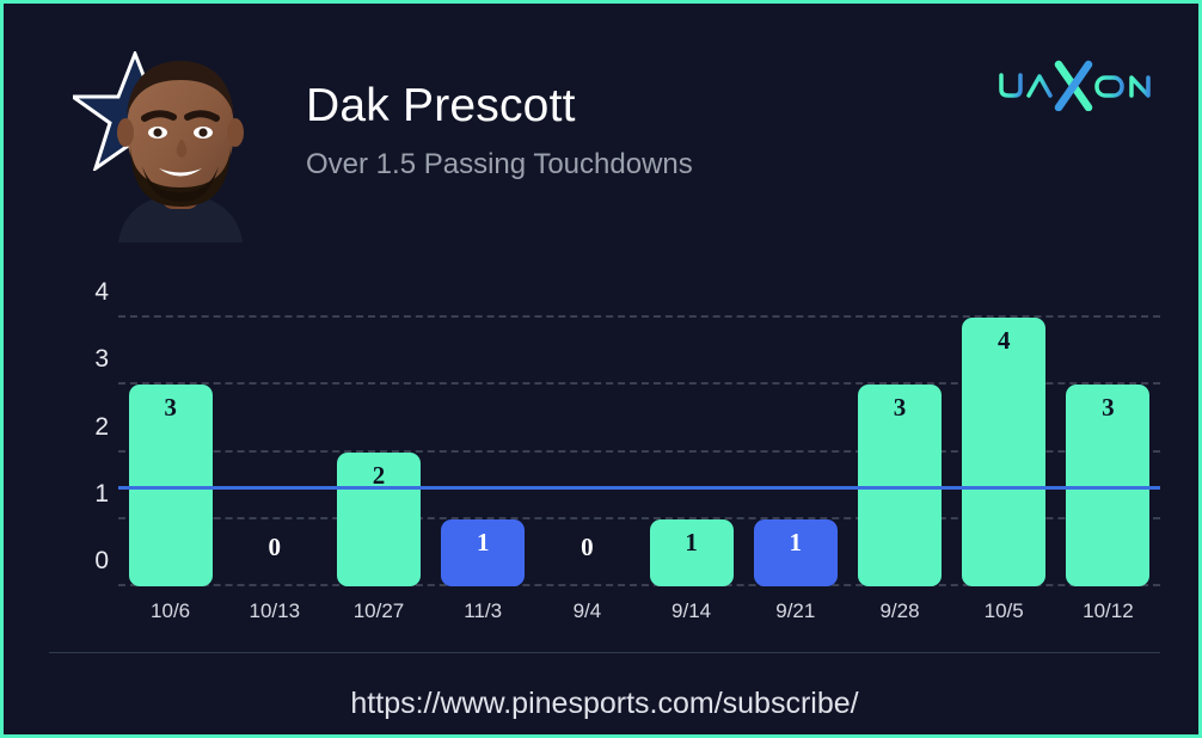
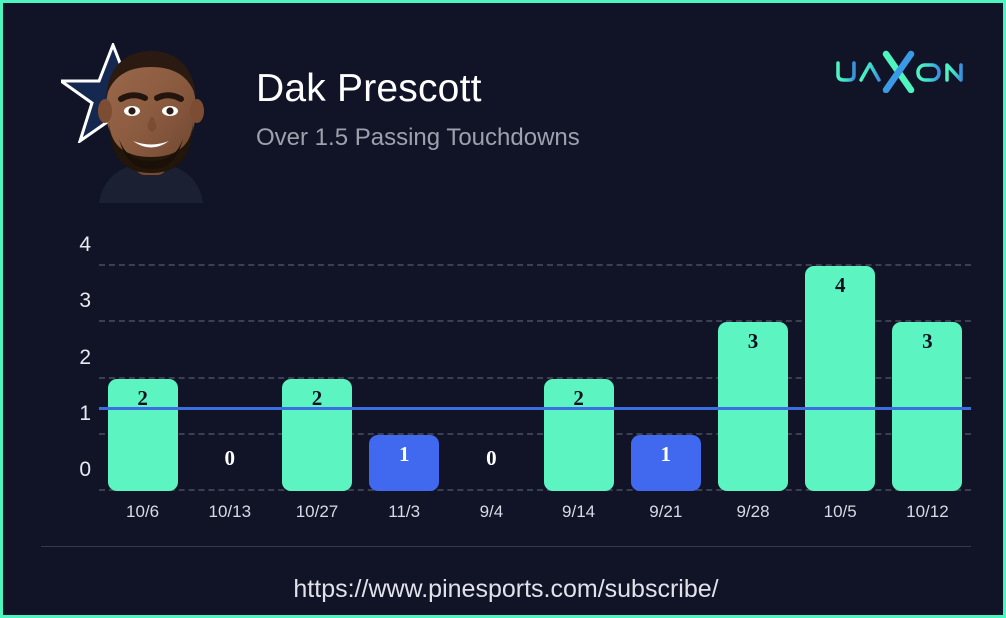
10/6: 3 -> 2
9/14: 1 -> 2
